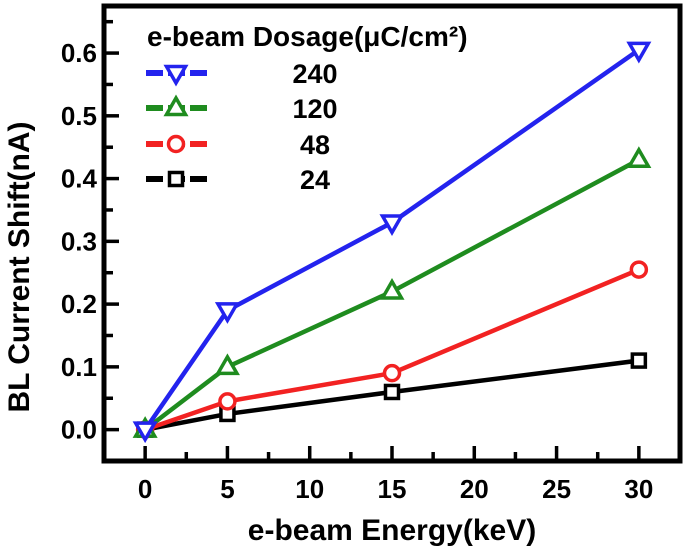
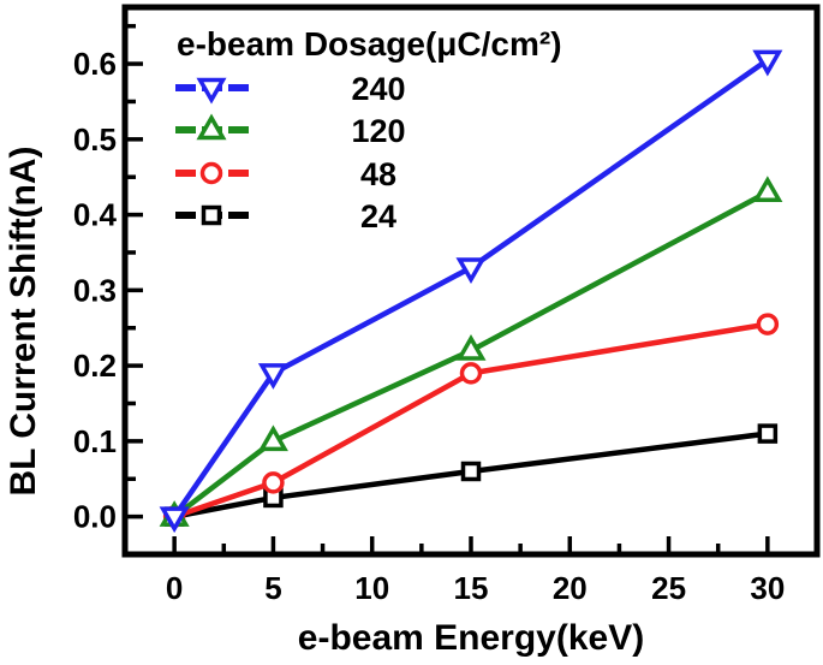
48/15: 0.09 -> 0.19
